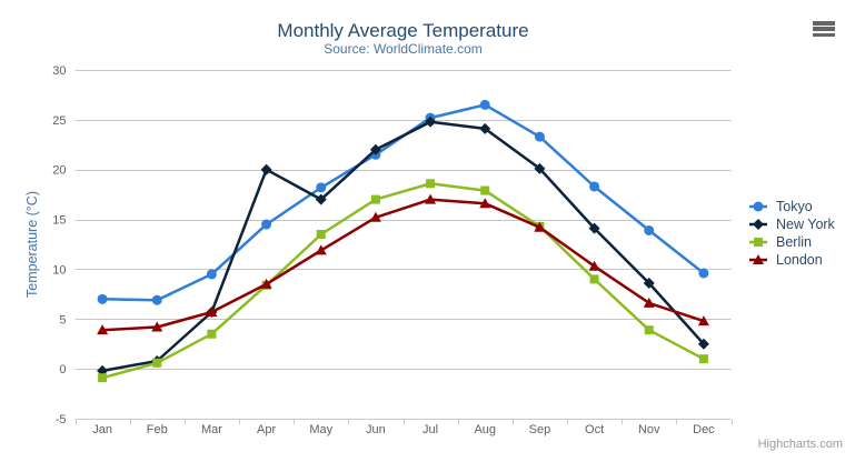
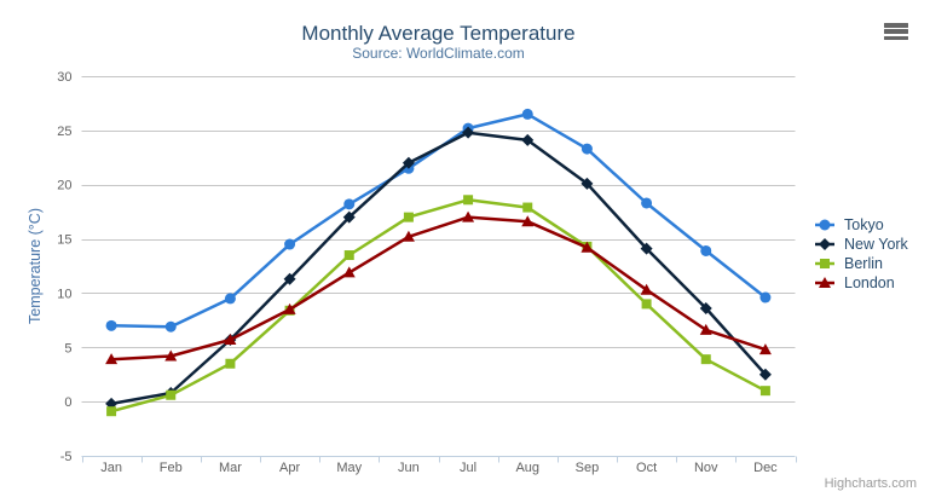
New York/Apr: 20 -> 11
